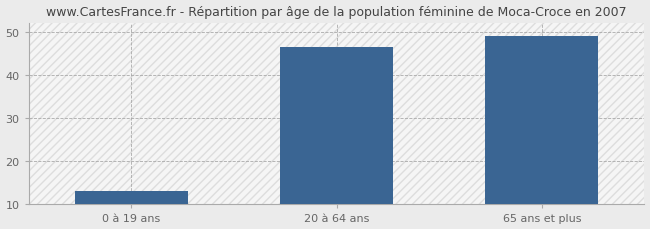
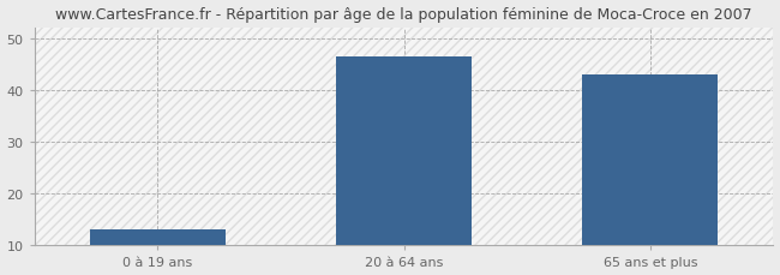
65 ans et plus: 49.0 -> 43.0
